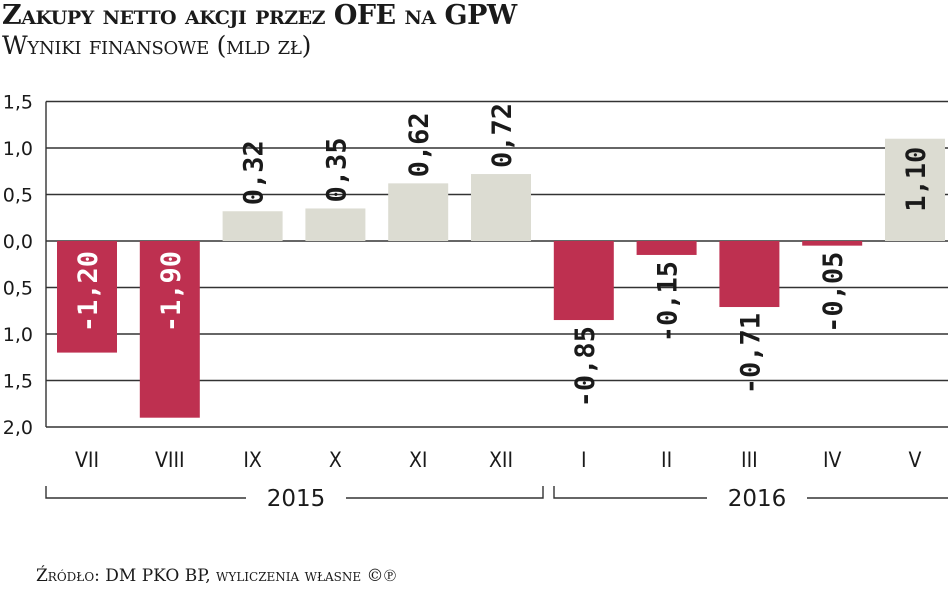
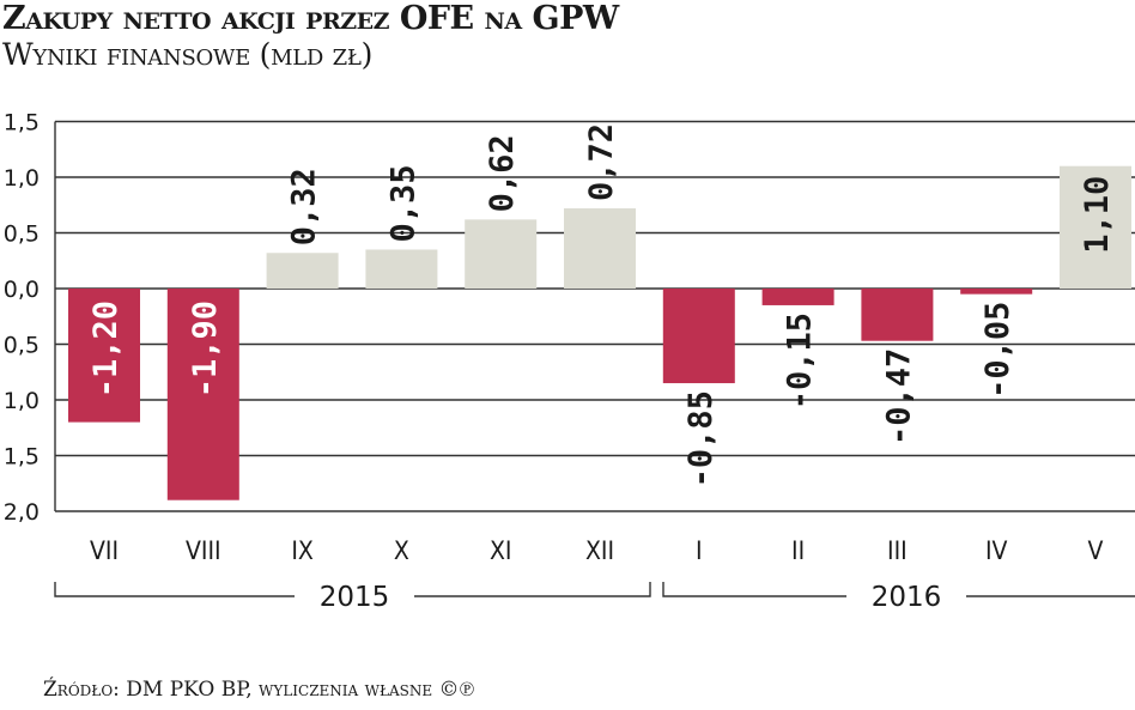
III: -0,71 -> -0,47
